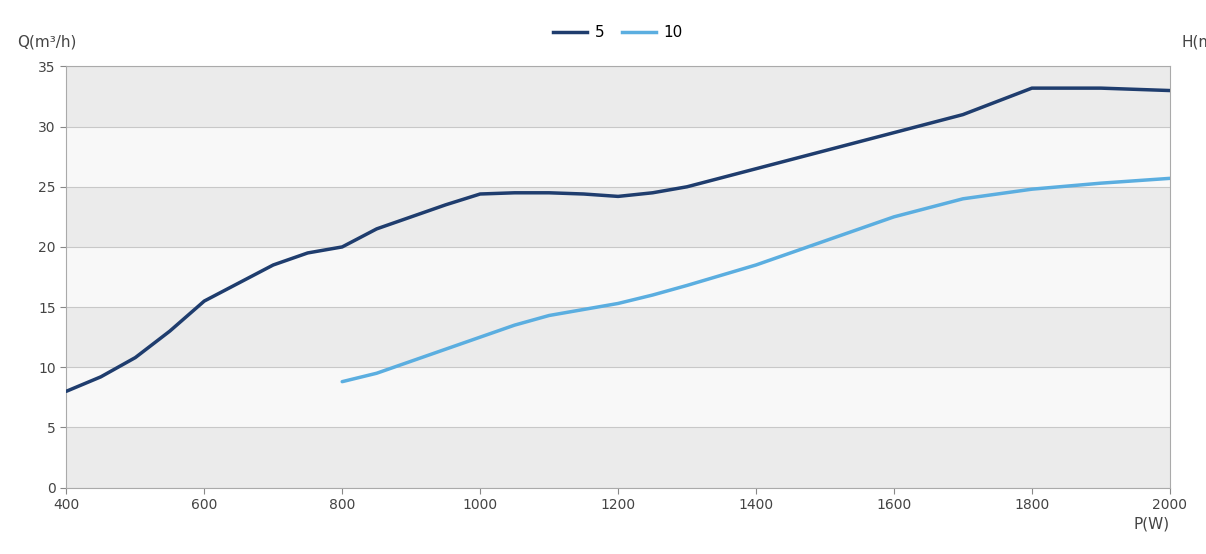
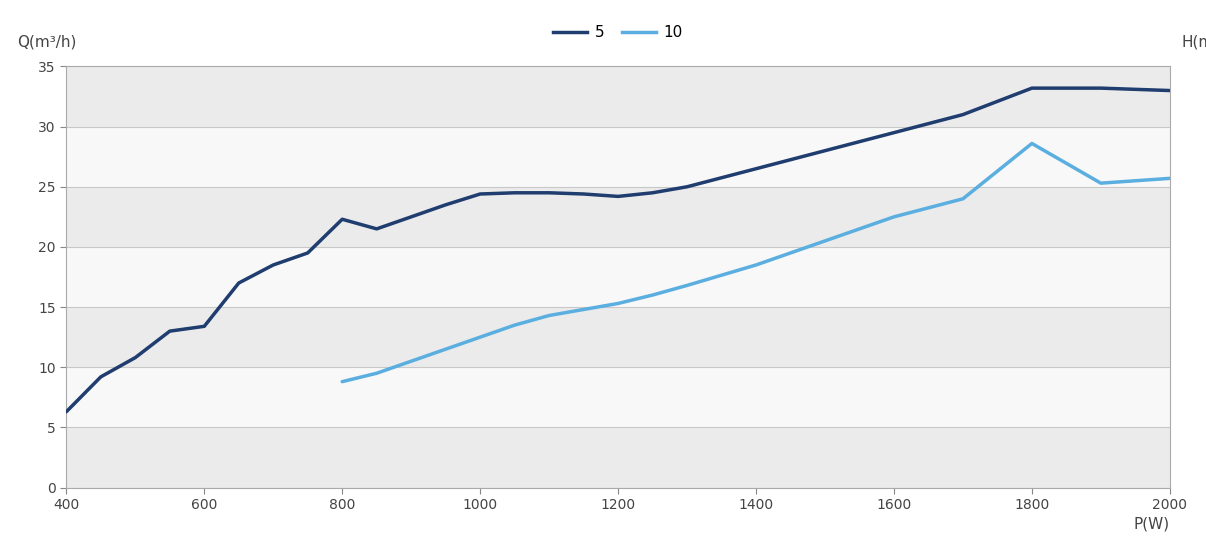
5/400: 8.0 -> 6.3
5/600: 15.5 -> 13.4
5/800: 20.0 -> 22.3
10/1800: 24.8 -> 28.6
